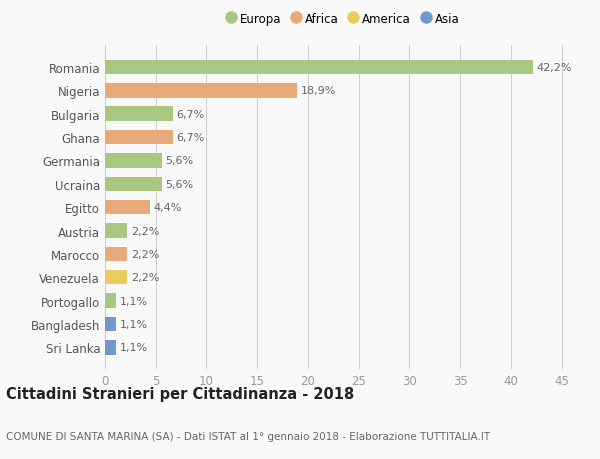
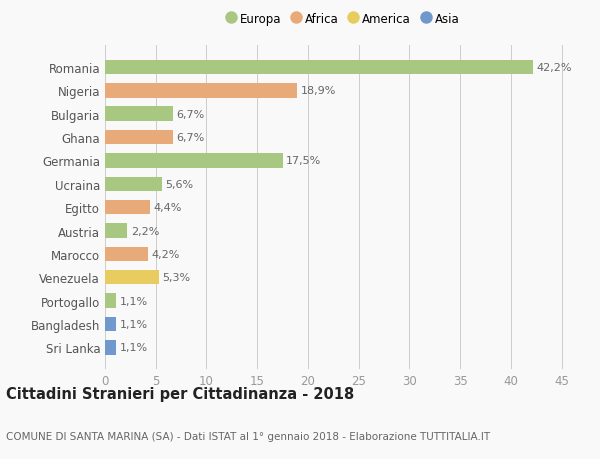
Germania: 5,6% -> 17,5%
Marocco: 2,2% -> 4,2%
Venezuela: 2,2% -> 5,3%
